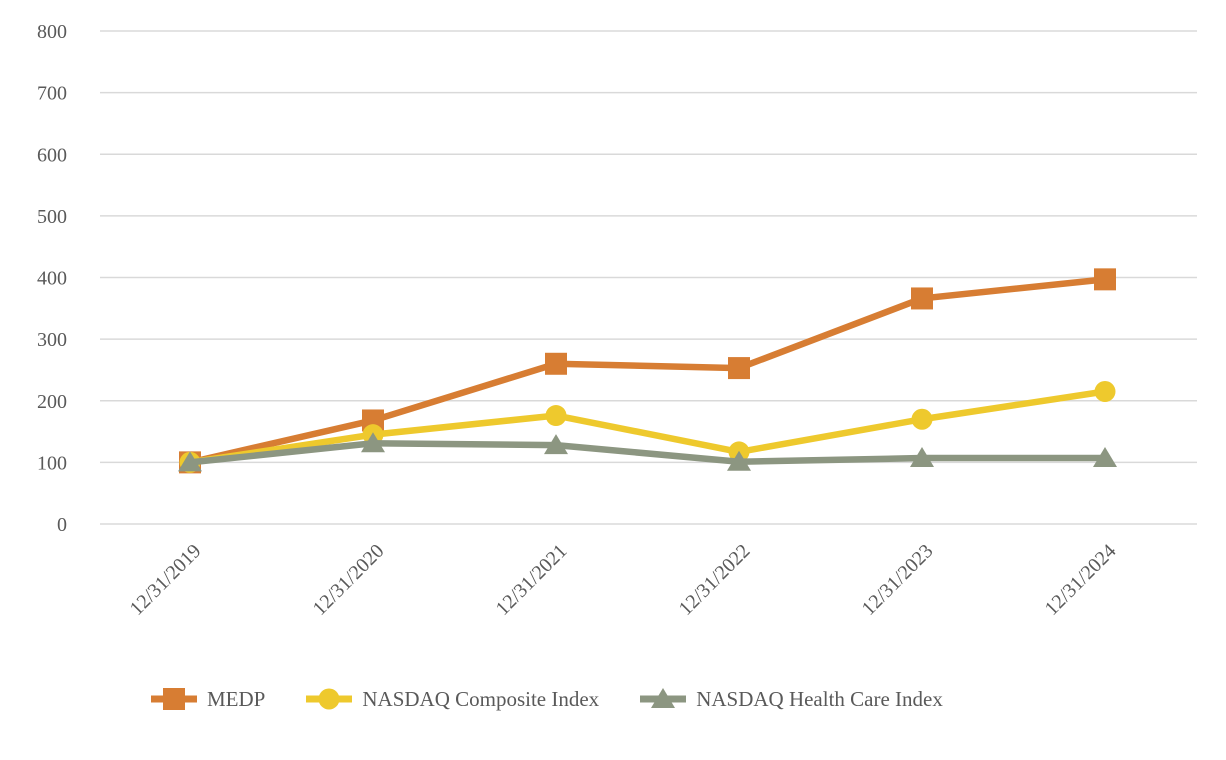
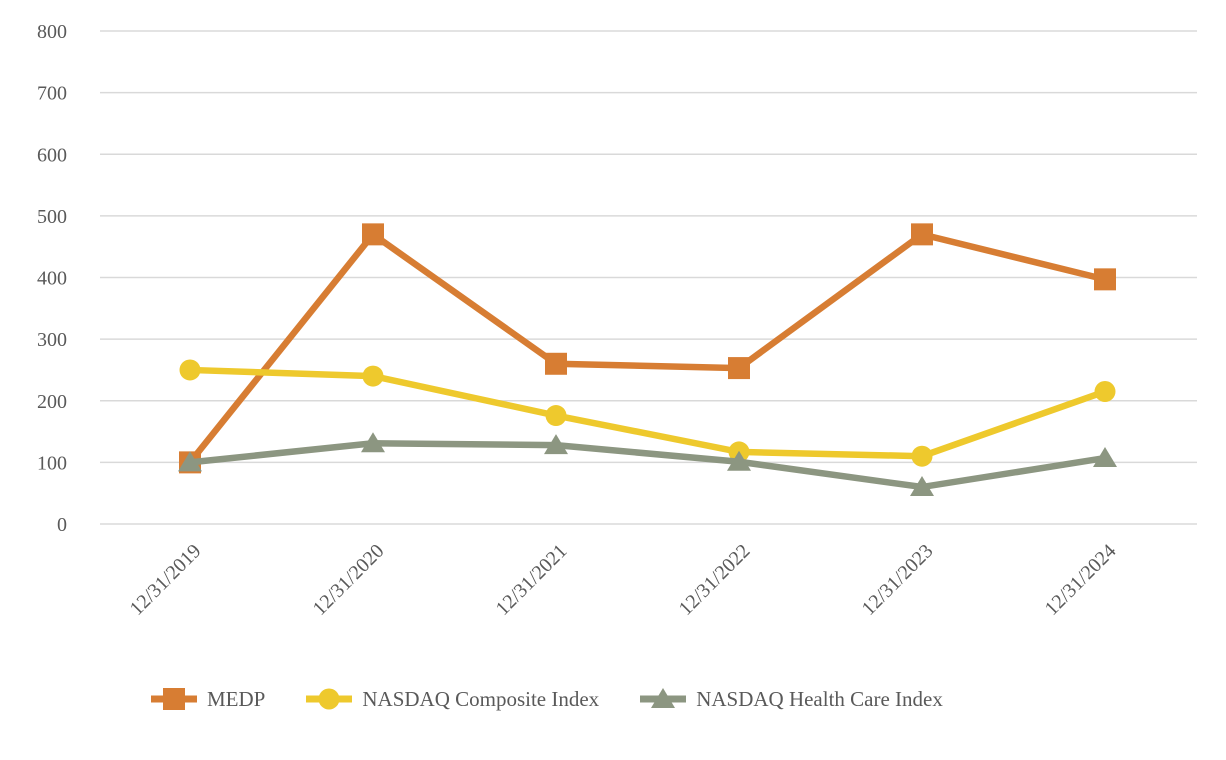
NASDAQ Composite Index/12/31/2019: 100 -> 250
MEDP/12/31/2020: 170 -> 470
NASDAQ Composite Index/12/31/2020: 140 -> 240
MEDP/12/31/2023: 370 -> 470
NASDAQ Composite Index/12/31/2023: 170 -> 110
NASDAQ Health Care Index/12/31/2023: 110 -> 60
